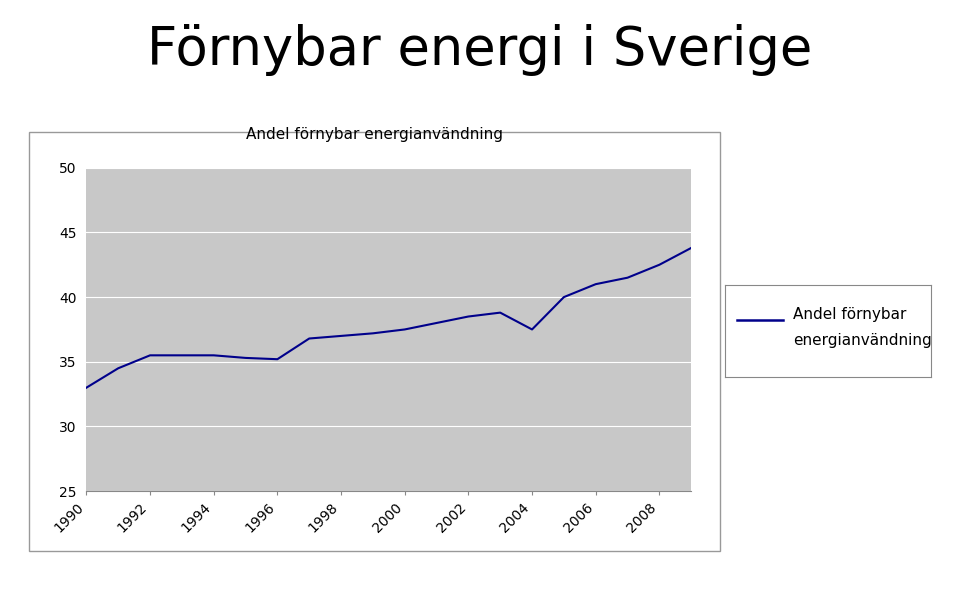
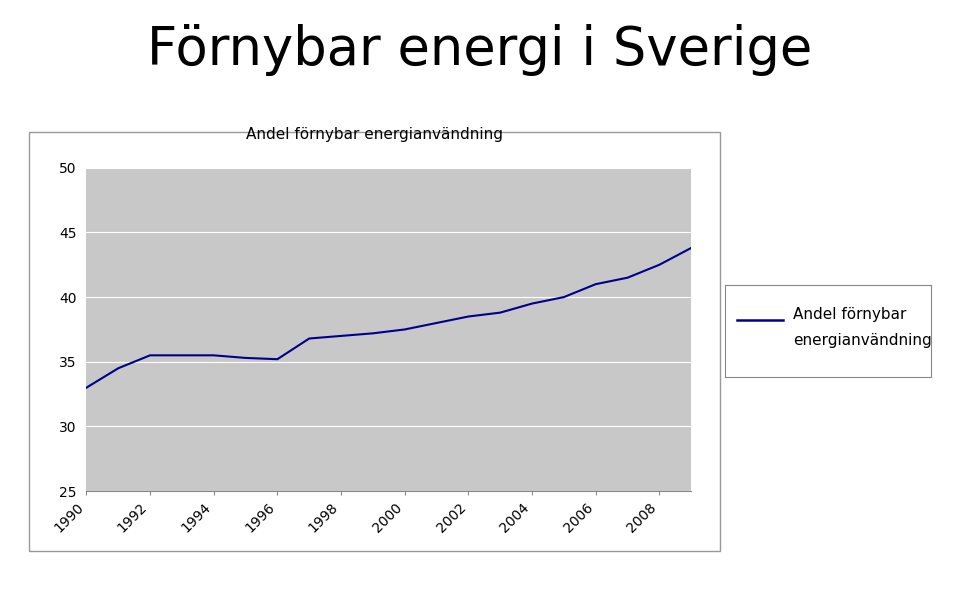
2004: 37.5 -> 39.5
